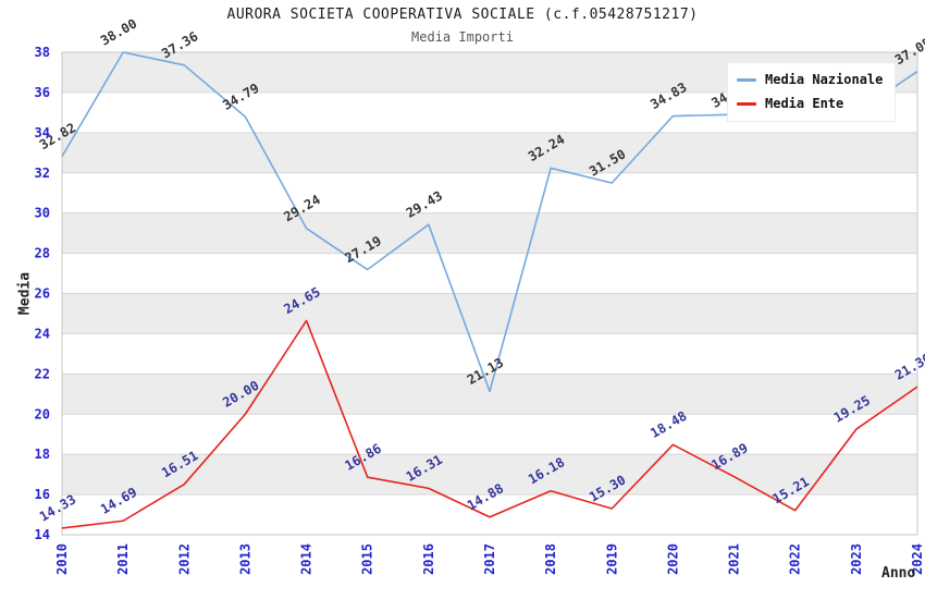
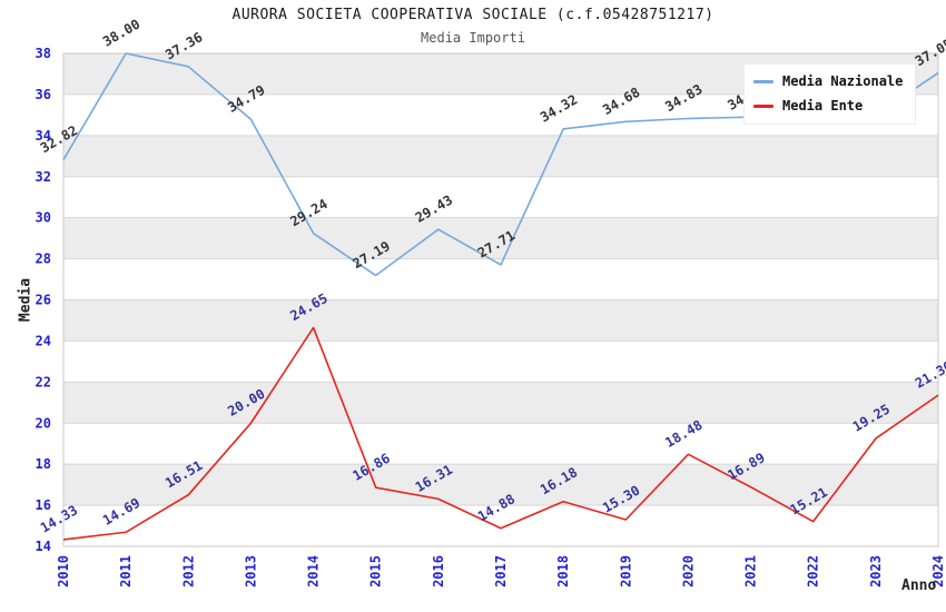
Media Nazionale/2017: 21.13 -> 27.71
Media Nazionale/2018: 32.24 -> 34.32
Media Nazionale/2019: 31.50 -> 34.68
